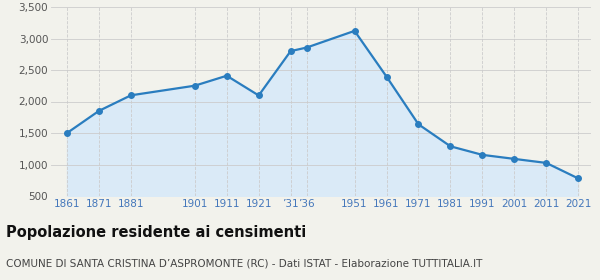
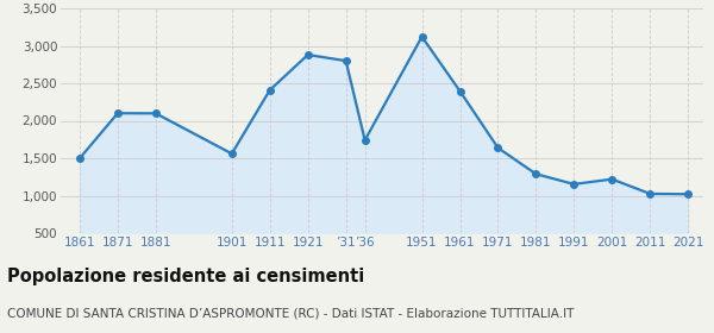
1871: 1,850 -> 2,100
1901: 2,250 -> 1,560
1921: 2,100 -> 2,880
’36: 2,860 -> 1,740
2001: 1,090 -> 1,220
2021: 780 -> 1,020
